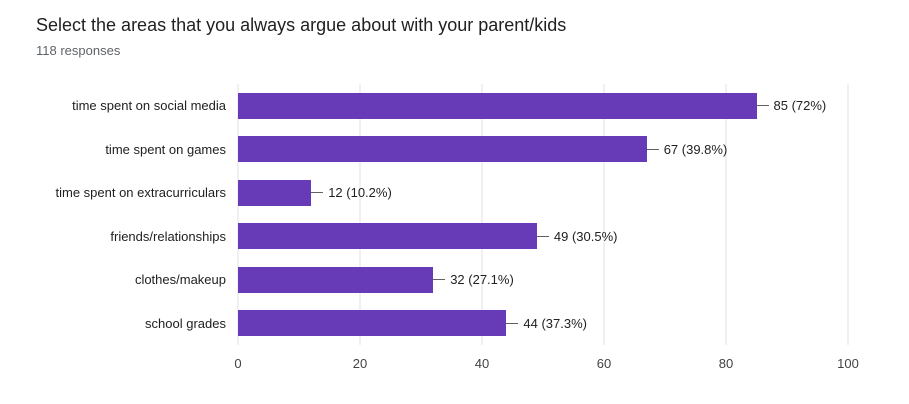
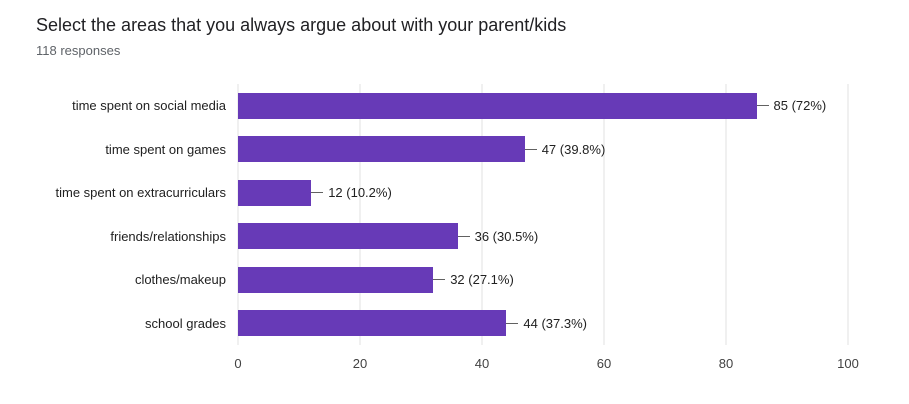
time spent on games: 67 -> 47
friends/relationships: 49 -> 36
